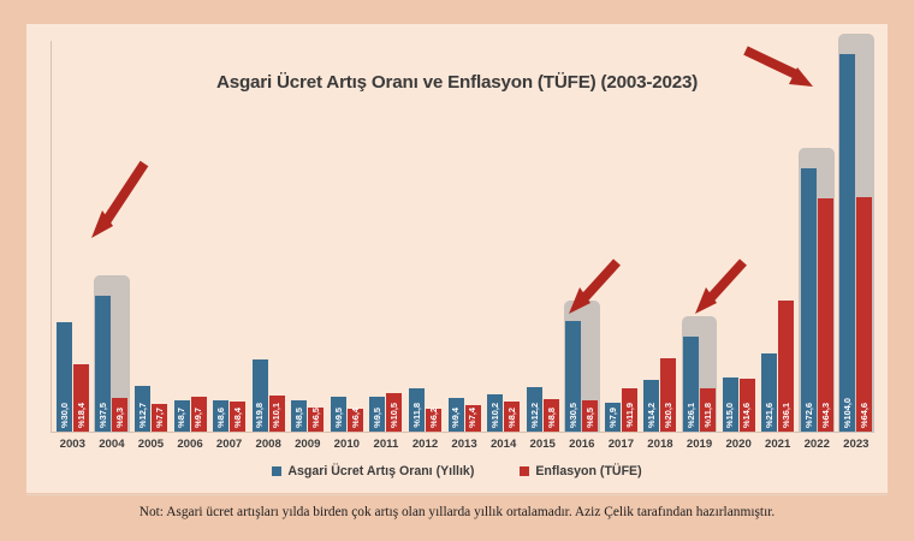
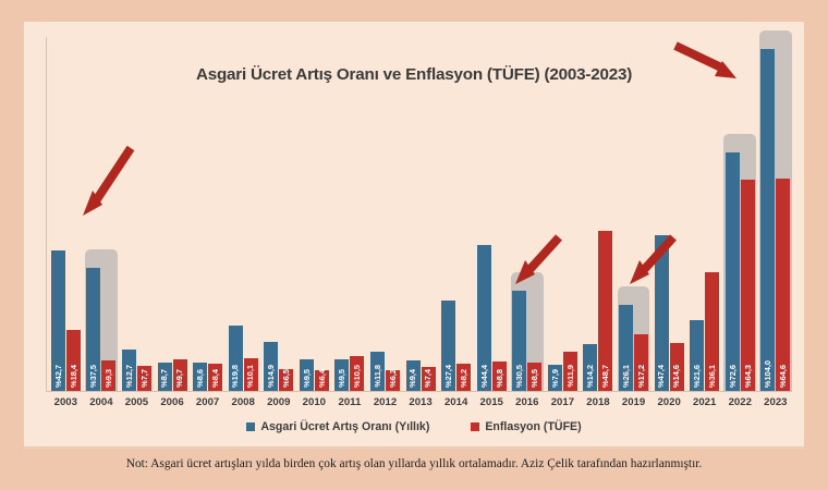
Asgari Ücret Artış Oranı (Yıllık)/2003: 30,0 -> 42,7
Asgari Ücret Artış Oranı (Yıllık)/2009: 8,5 -> 14,9
Asgari Ücret Artış Oranı (Yıllık)/2014: 10,2 -> 27,4
Asgari Ücret Artış Oranı (Yıllık)/2015: 12,2 -> 44,4
Enflasyon (TÜFE)/2018: 20,3 -> 48,7
Enflasyon (TÜFE)/2019: 11,8 -> 17,2
Asgari Ücret Artış Oranı (Yıllık)/2020: 15,0 -> 47,4
